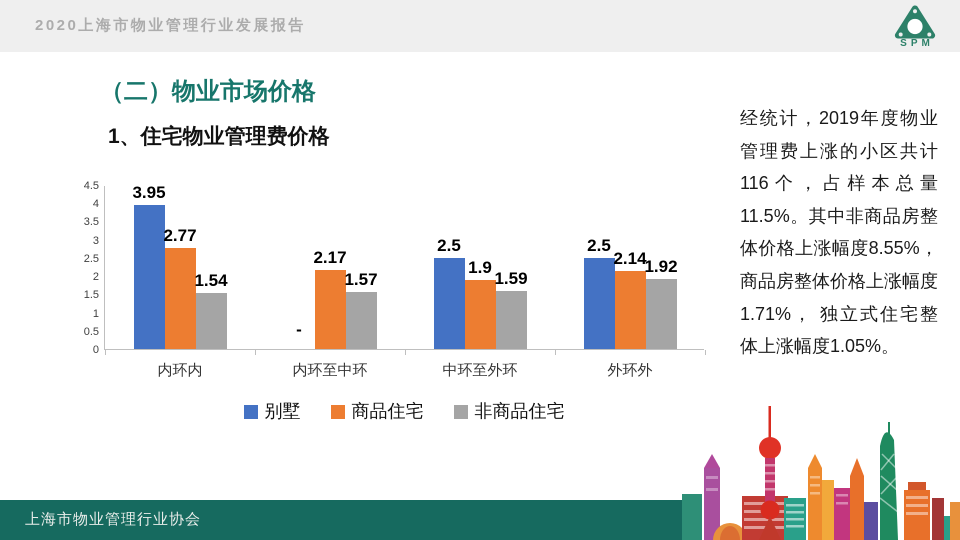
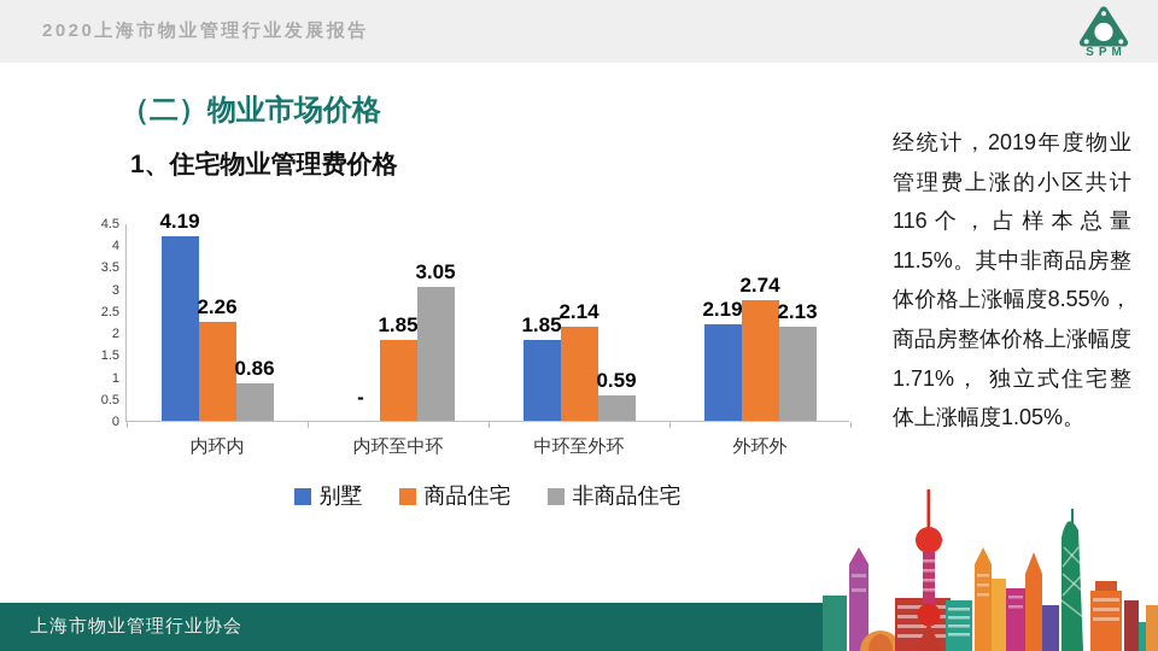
别墅/内环内: 3.95 -> 4.19
商品住宅/内环内: 2.77 -> 2.26
非商品住宅/内环内: 1.54 -> 0.86
商品住宅/内环至中环: 2.17 -> 1.85
非商品住宅/内环至中环: 1.57 -> 3.05
别墅/中环至外环: 2.5 -> 1.85
商品住宅/中环至外环: 1.9 -> 2.14
非商品住宅/中环至外环: 1.59 -> 0.59
别墅/外环外: 2.5 -> 2.19
商品住宅/外环外: 2.14 -> 2.74
非商品住宅/外环外: 1.92 -> 2.13
